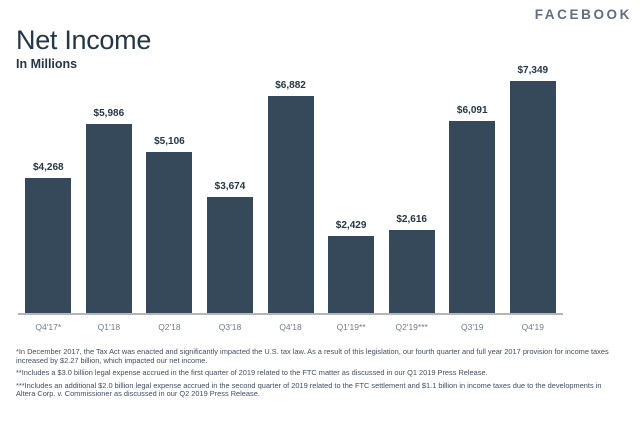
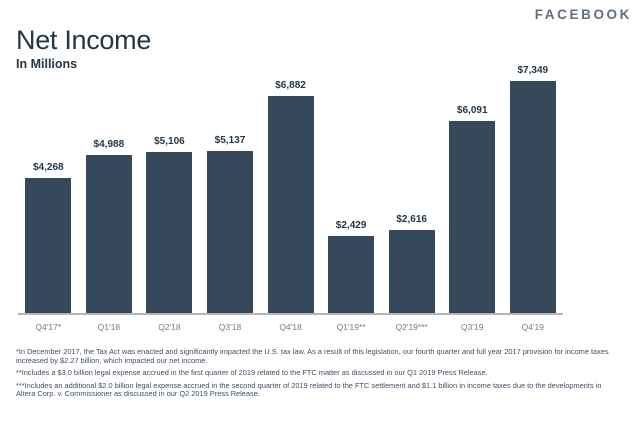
Q1'18: $5,986 -> $4,988
Q3'18: $3,674 -> $5,137
